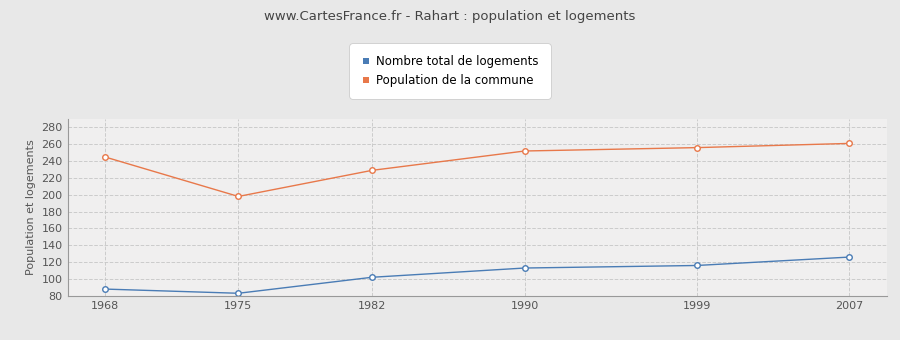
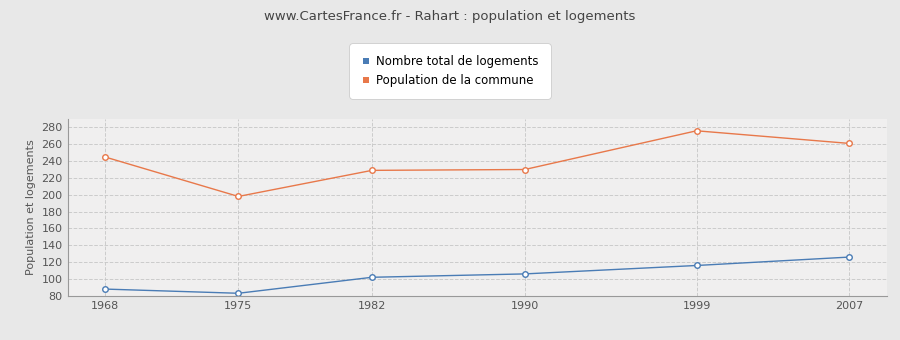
Nombre total de logements/1990: 113 -> 106
Population de la commune/1990: 252 -> 230
Population de la commune/1999: 256 -> 276
